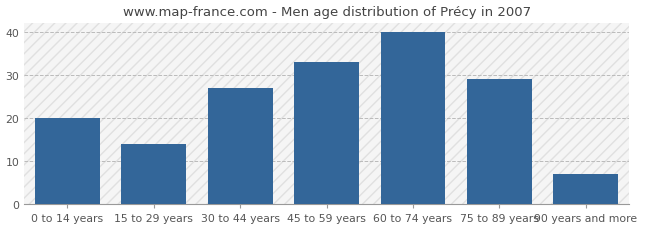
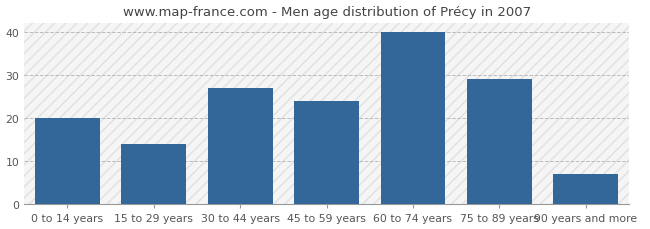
45 to 59 years: 33 -> 24
